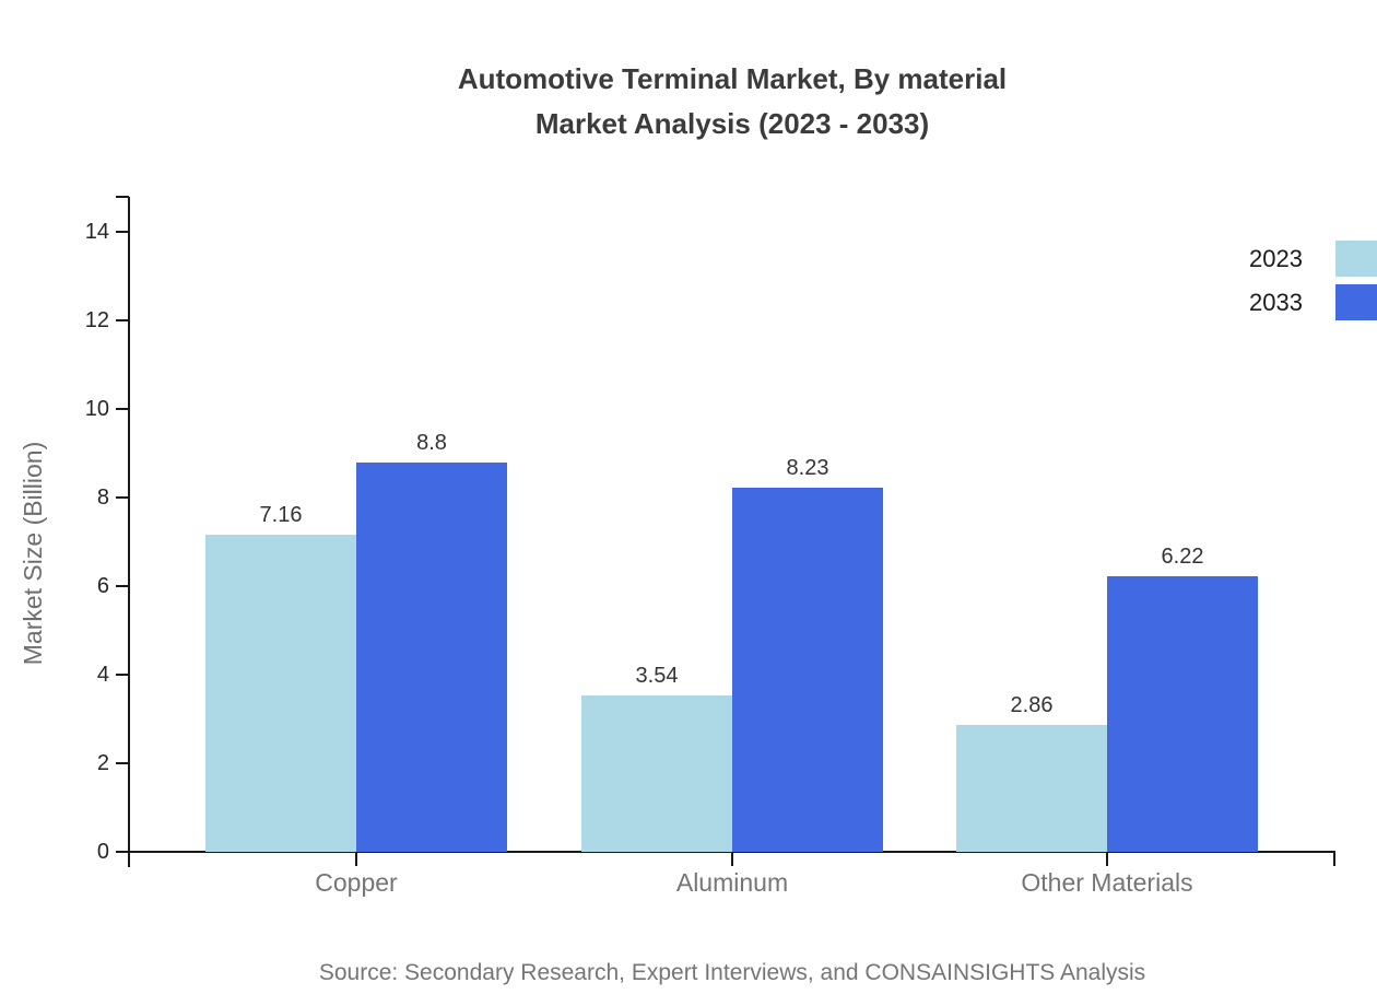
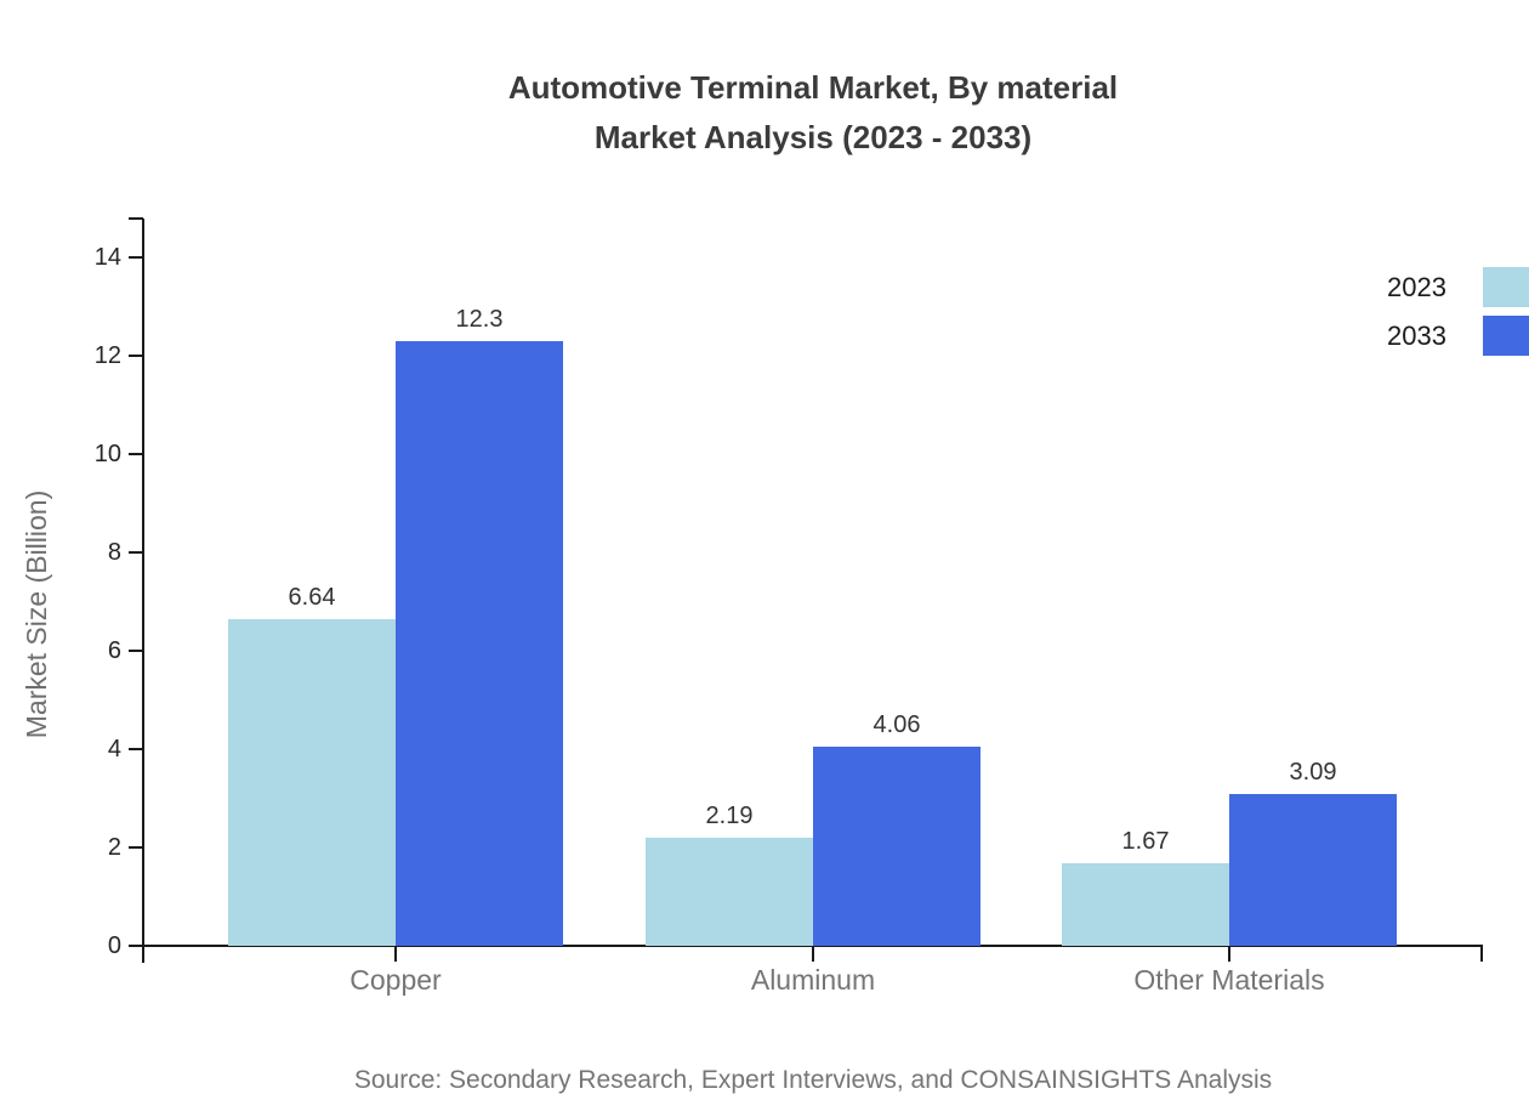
2023/Copper: 7.16 -> 6.64
2033/Copper: 8.8 -> 12.3
2023/Aluminum: 3.54 -> 2.19
2033/Aluminum: 8.23 -> 4.06
2023/Other Materials: 2.86 -> 1.67
2033/Other Materials: 6.22 -> 3.09
